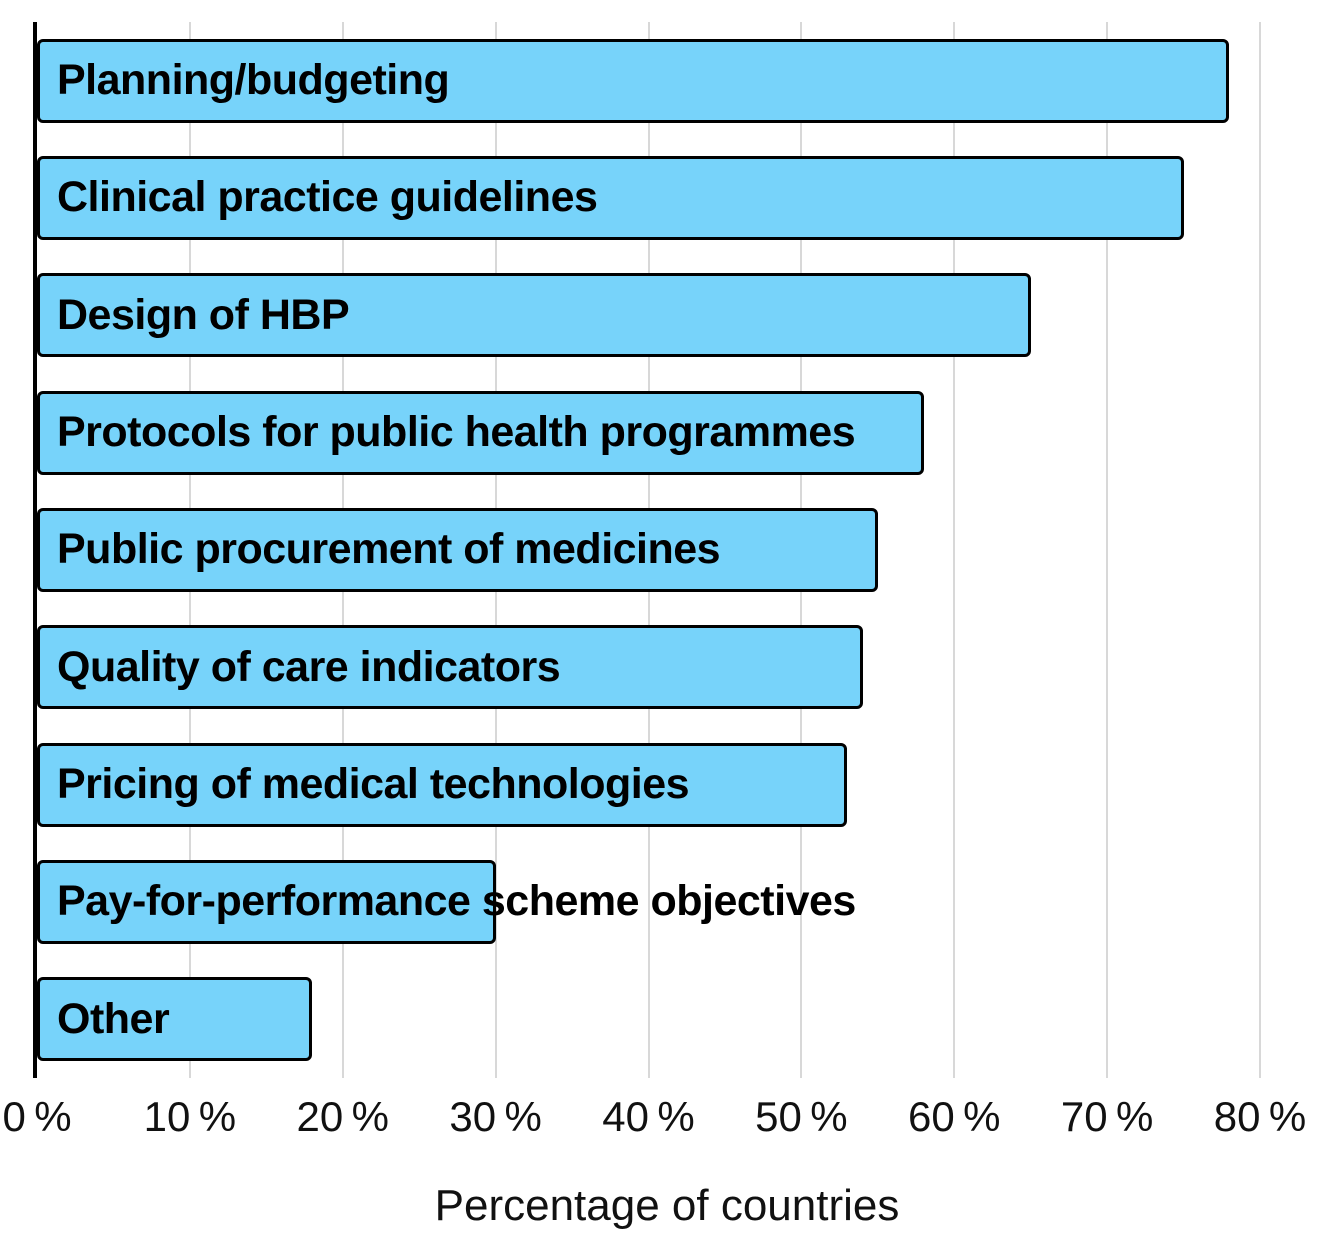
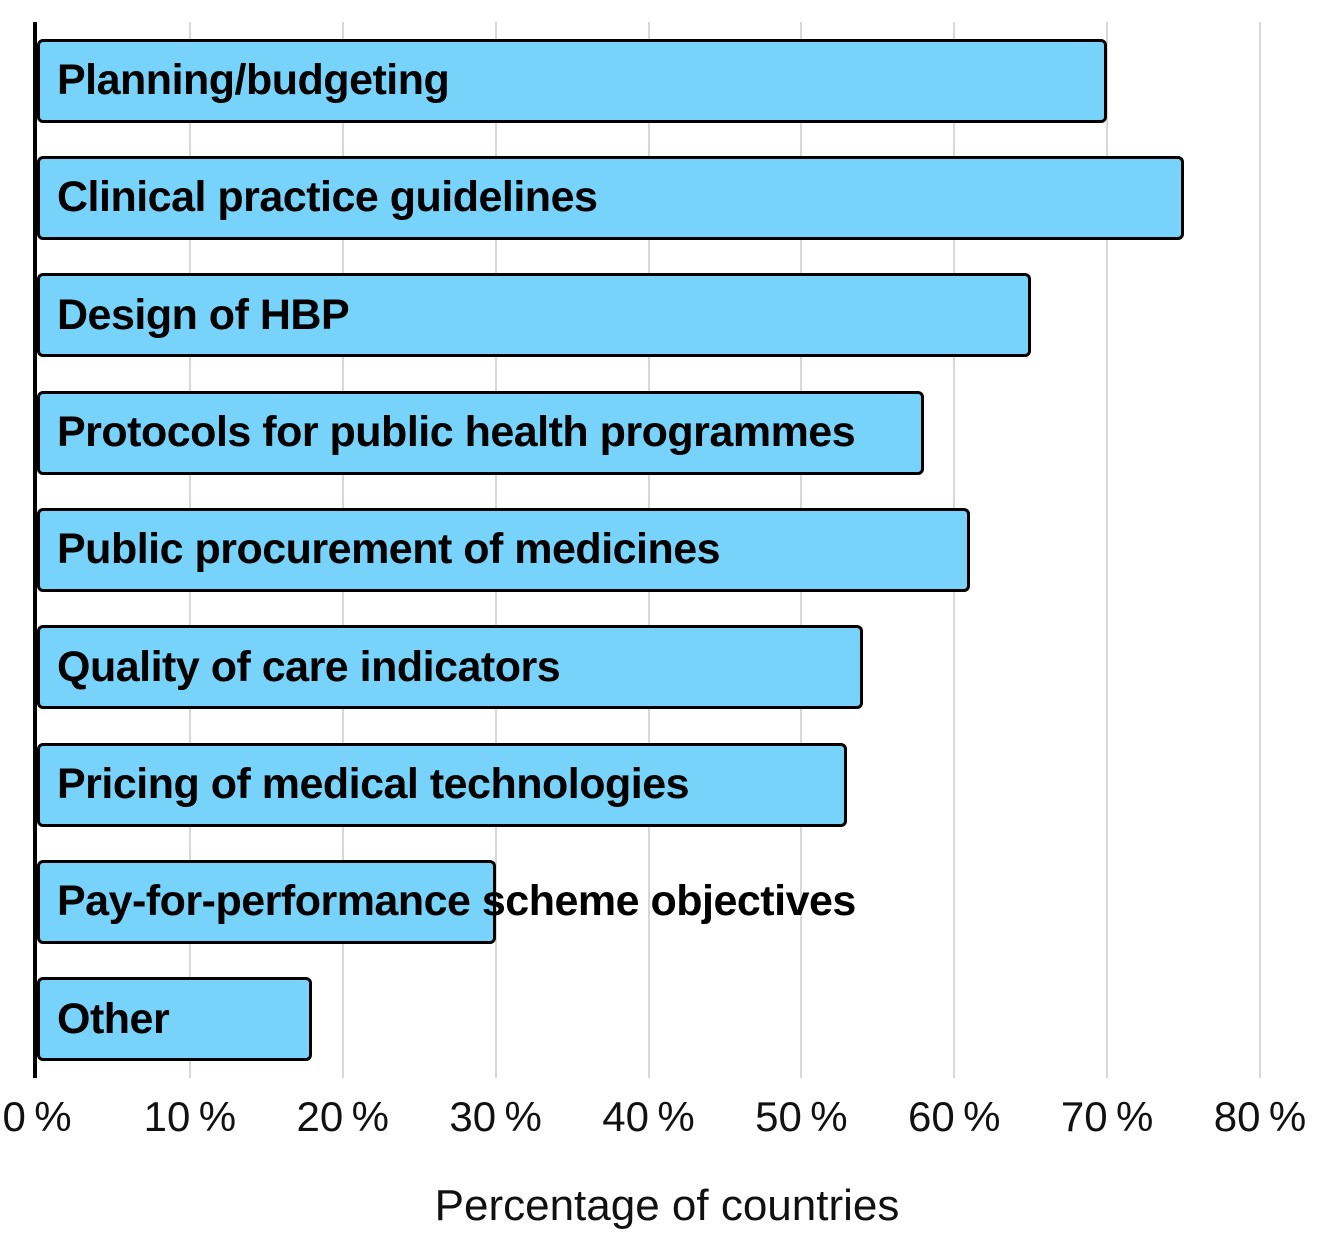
Planning/budgeting: 78% -> 70%
Public procurement of medicines: 55% -> 61%
